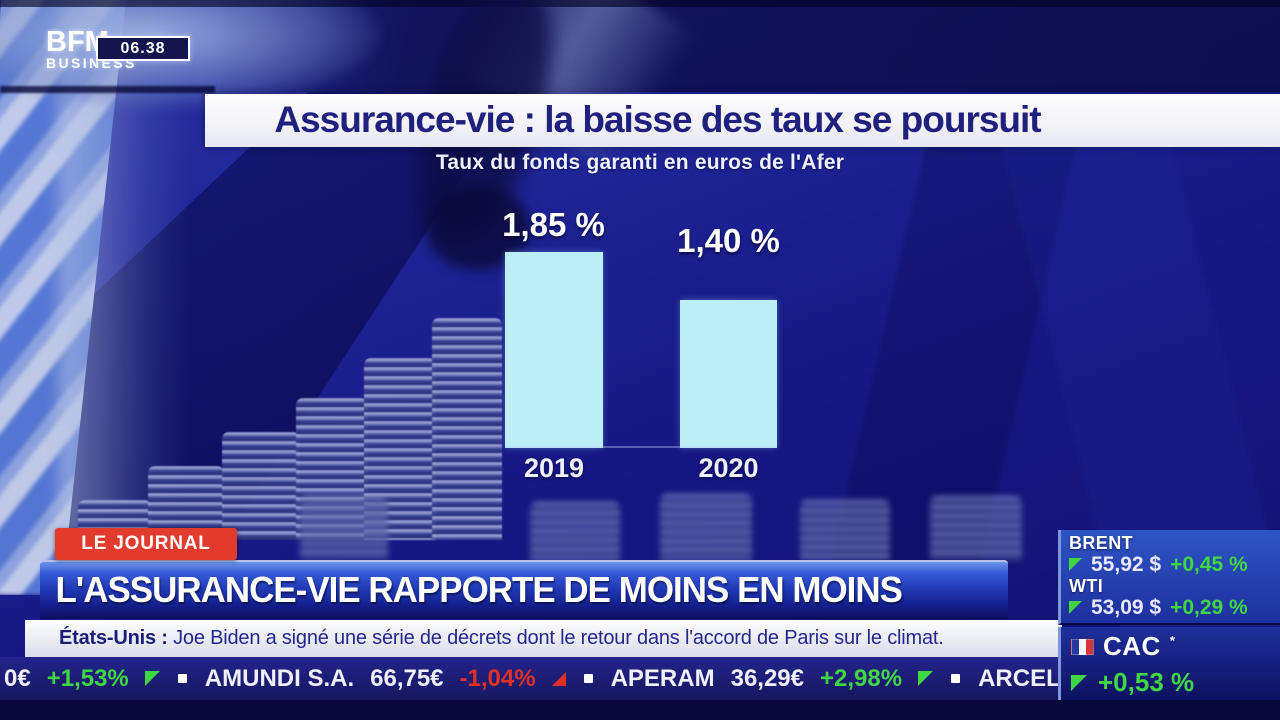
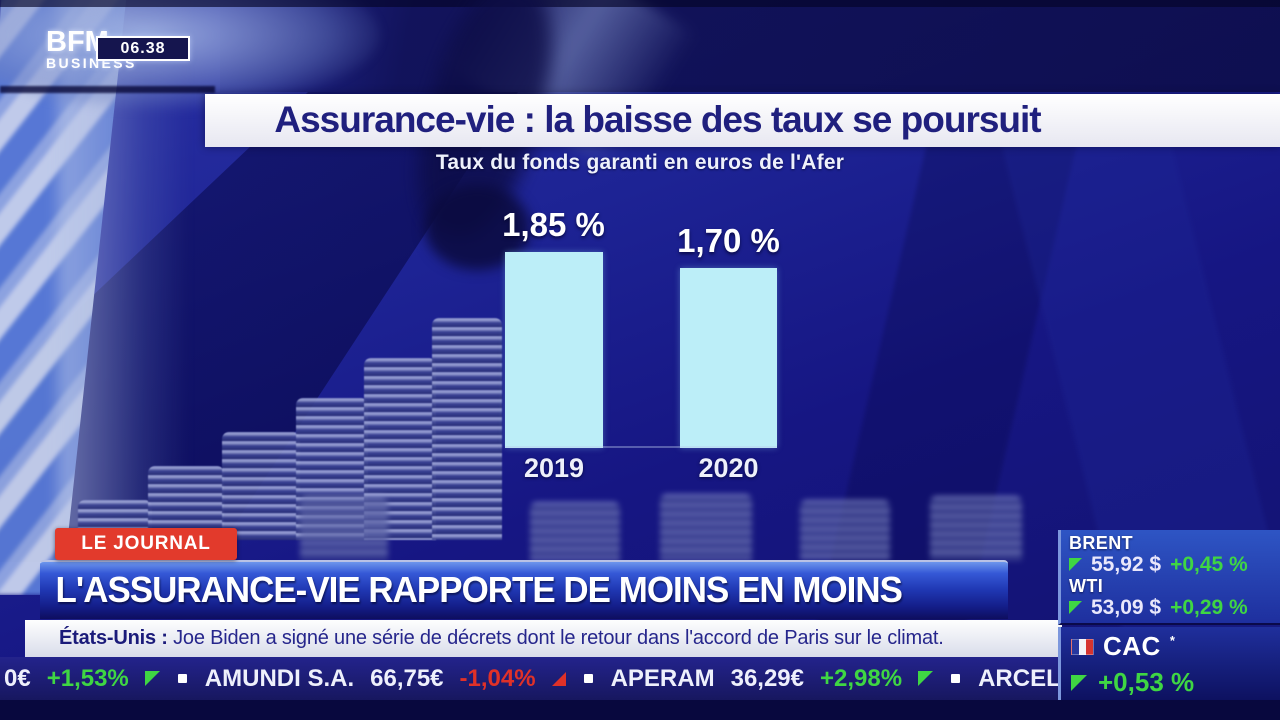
2020: 1,40 -> 1,70
